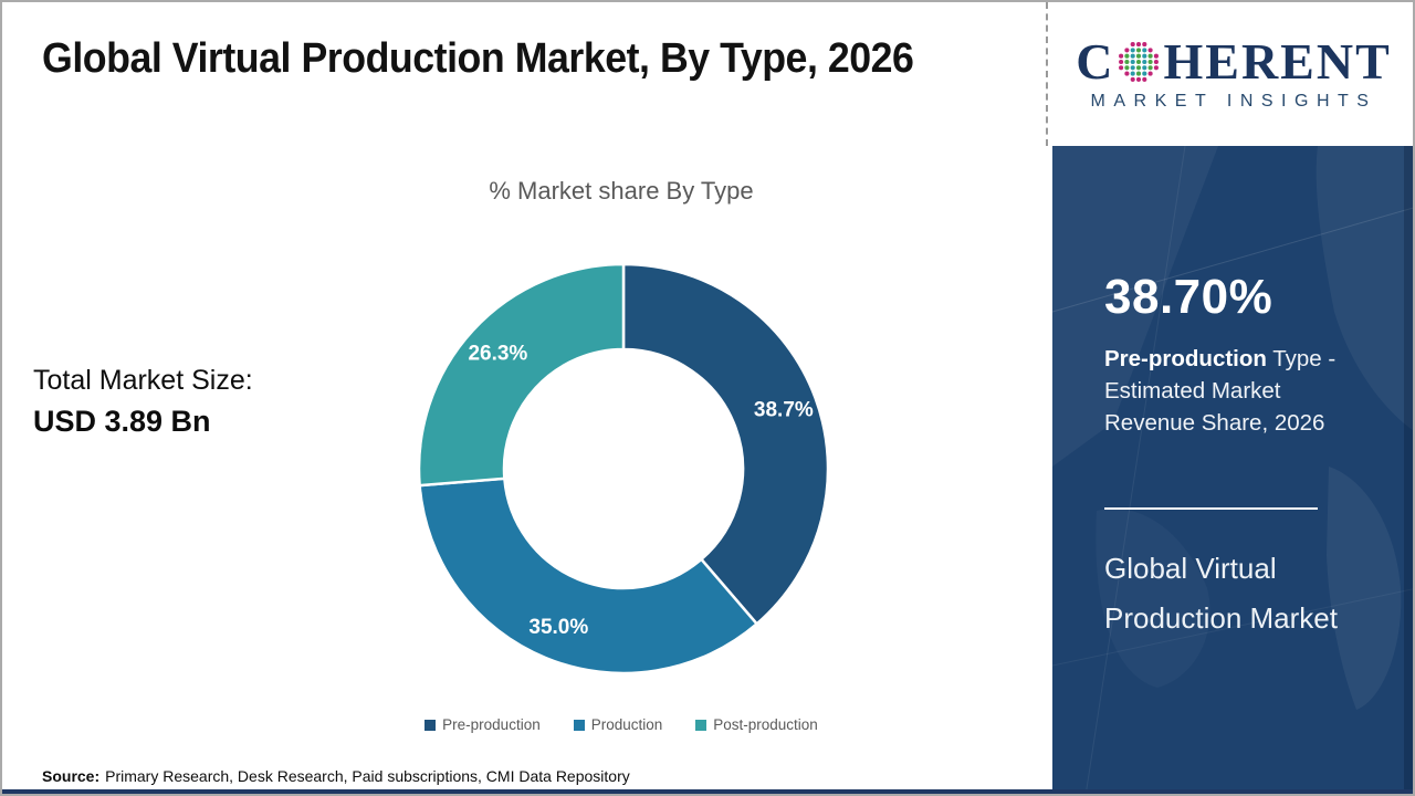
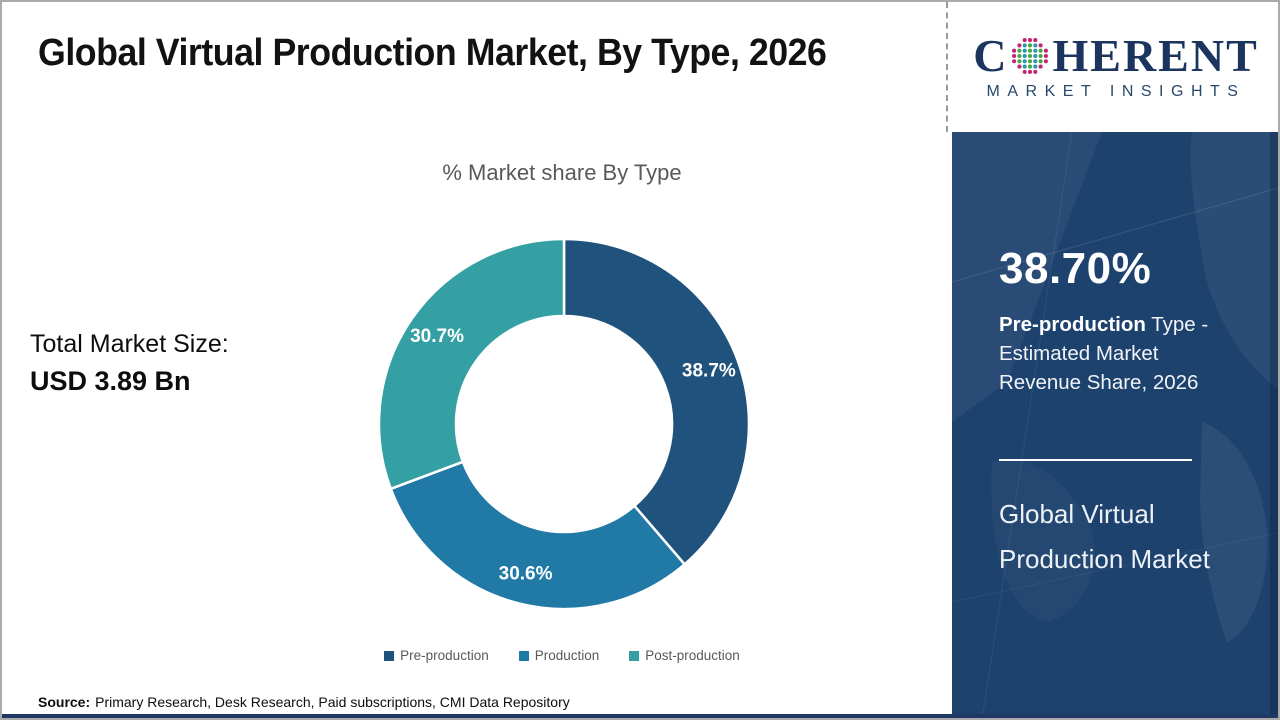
Production: 35.0% -> 30.6%
Post-production: 26.3% -> 30.7%
